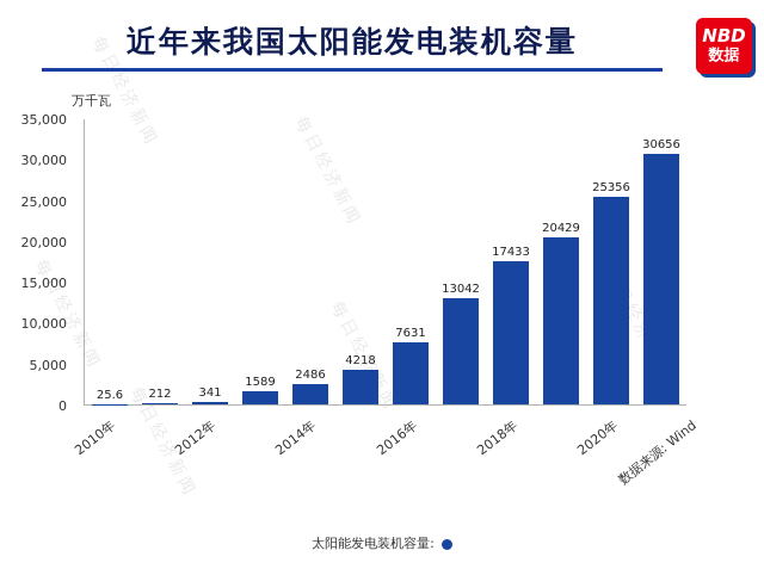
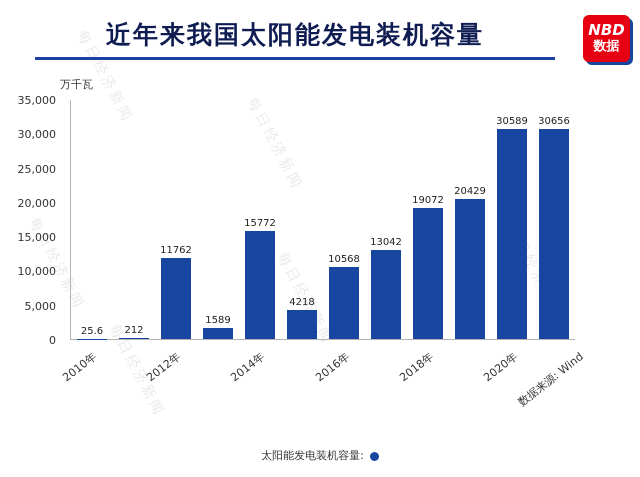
2012年: 341 -> 11762
2014年: 2486 -> 15772
2016年: 7631 -> 10568
2018年: 17433 -> 19072
2020年: 25356 -> 30589
